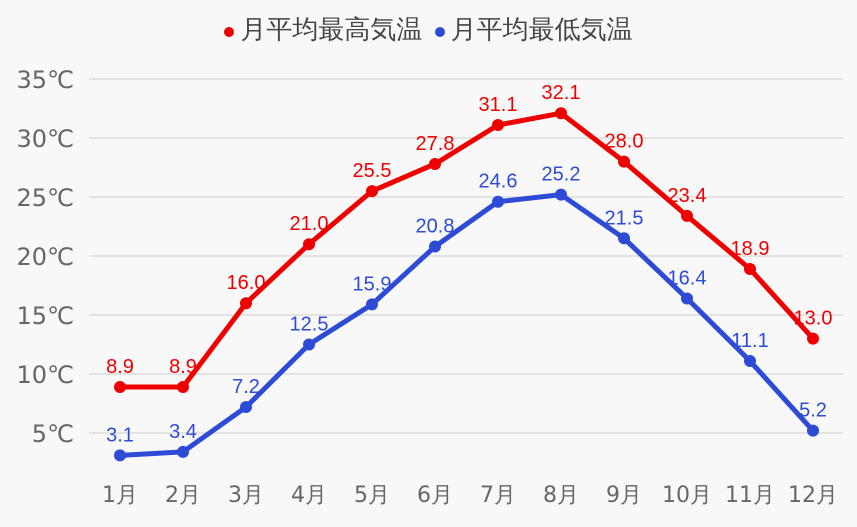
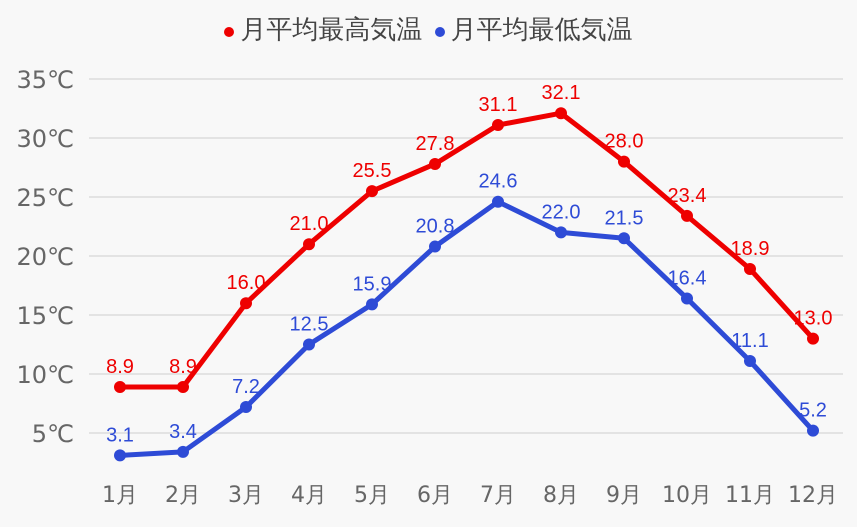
月平均最低気温/8月: 25.2 -> 22.0
